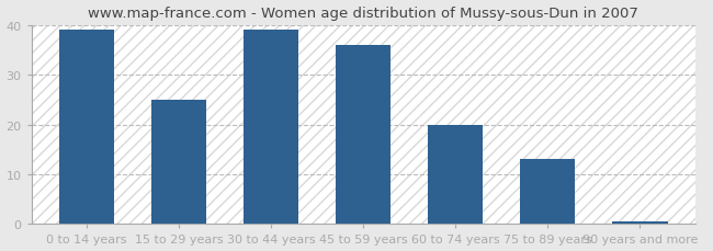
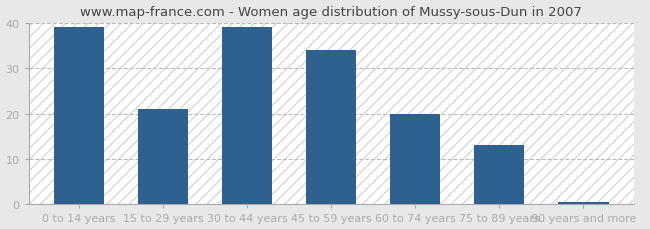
15 to 29 years: 25.0 -> 21.0
45 to 59 years: 36.0 -> 34.0
